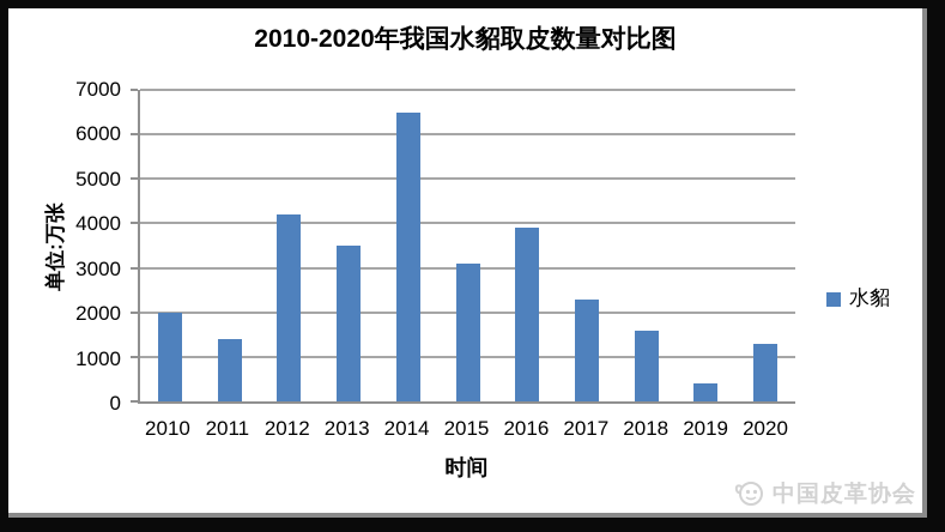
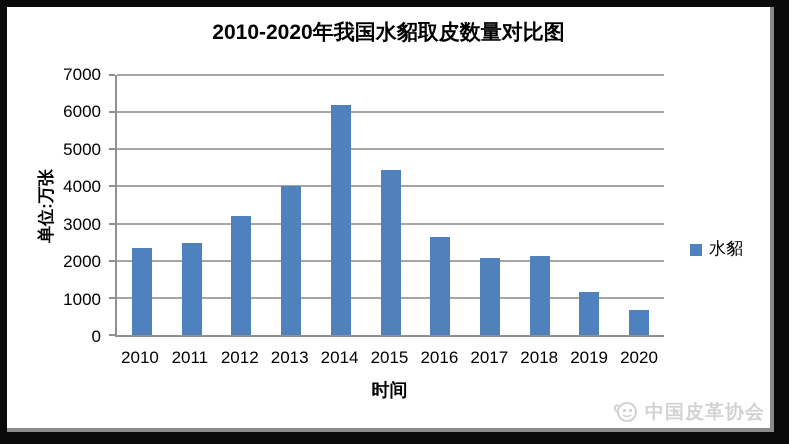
2010: 2000 -> 2400
2011: 1400 -> 2500
2012: 4200 -> 3200
2013: 3500 -> 4000
2014: 6500 -> 6200
2015: 3100 -> 4400
2016: 3900 -> 2600
2017: 2300 -> 2100
2018: 1600 -> 2100
2019: 400 -> 1200
2020: 1300 -> 700
